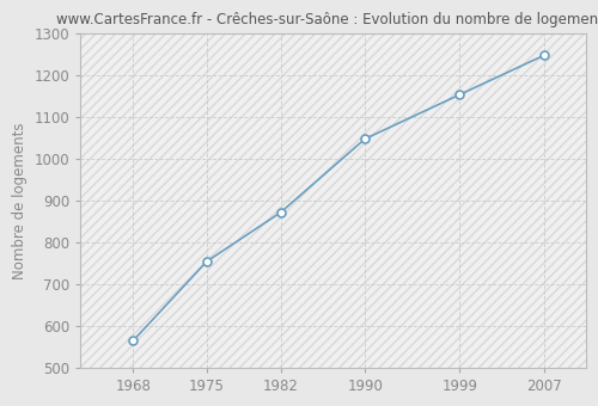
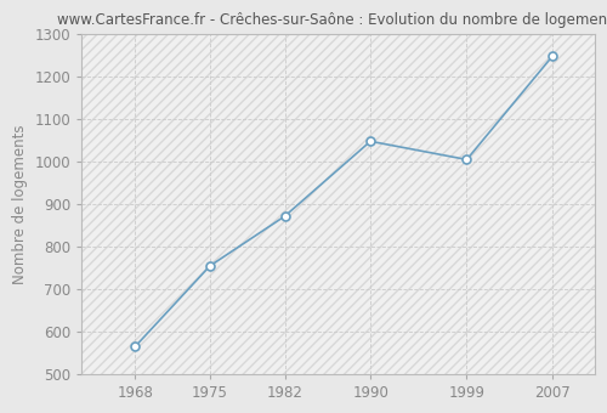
1999: 1154 -> 1005
